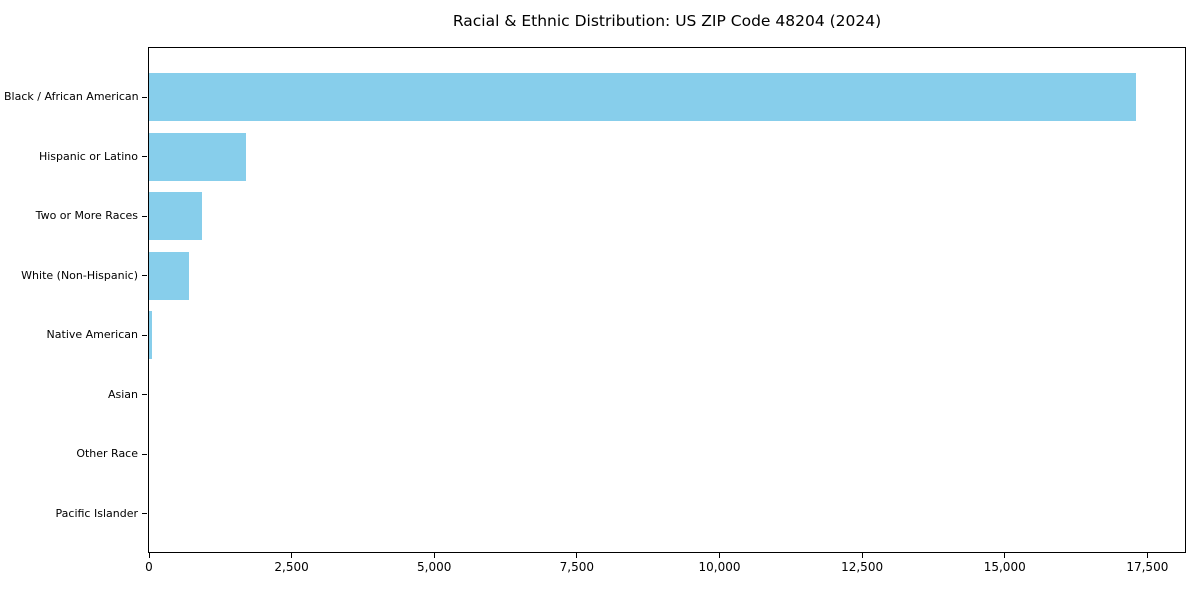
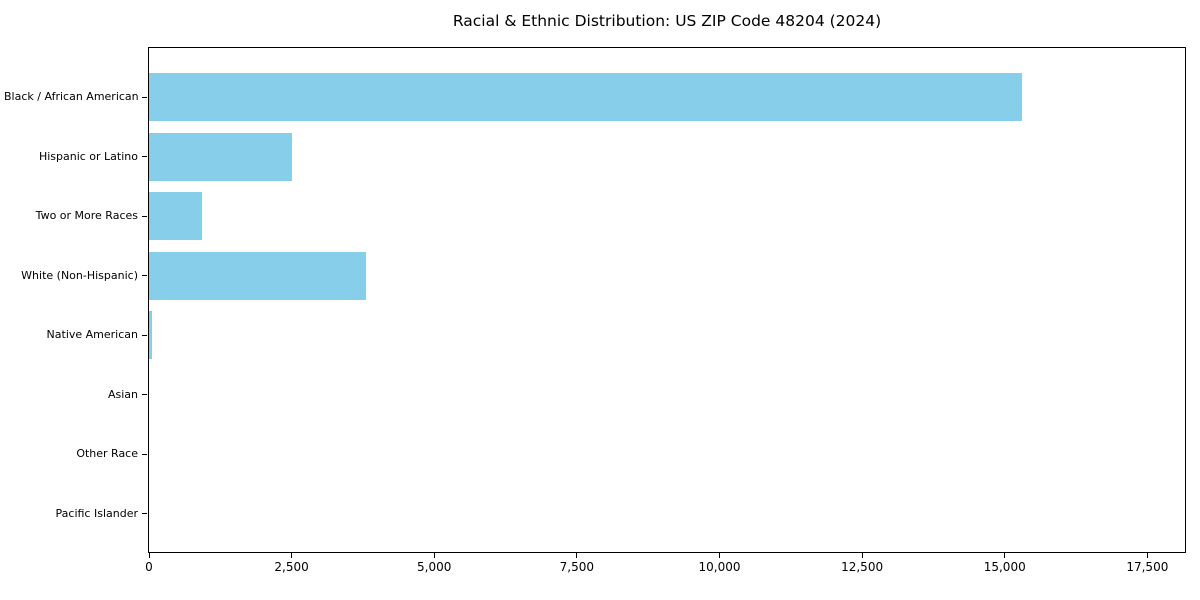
Black / African American: 17300 -> 15300
Hispanic or Latino: 1700 -> 2500
White (Non-Hispanic): 700 -> 3800
